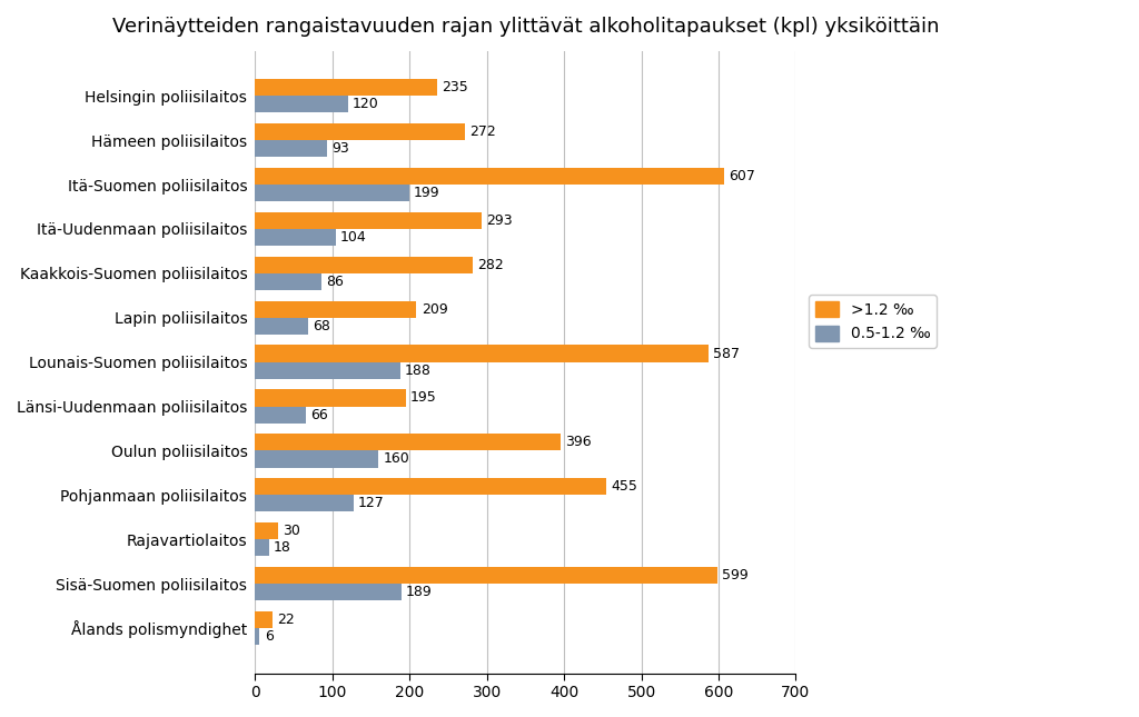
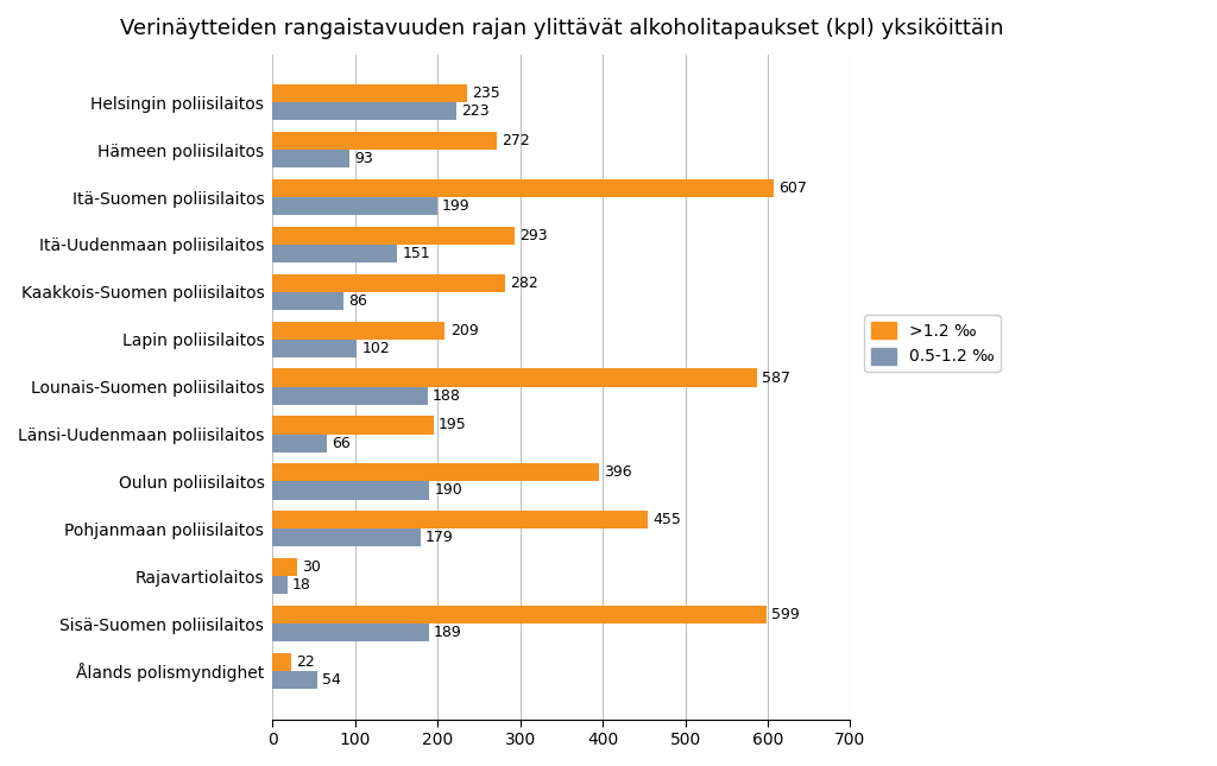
0.5-1.2 ‰/Helsingin poliisilaitos: 120 -> 223
0.5-1.2 ‰/Itä-Uudenmaan poliisilaitos: 104 -> 151
0.5-1.2 ‰/Lapin poliisilaitos: 68 -> 102
0.5-1.2 ‰/Oulun poliisilaitos: 160 -> 190
0.5-1.2 ‰/Pohjanmaan poliisilaitos: 127 -> 179
0.5-1.2 ‰/Ålands polismyndighet: 6 -> 54
